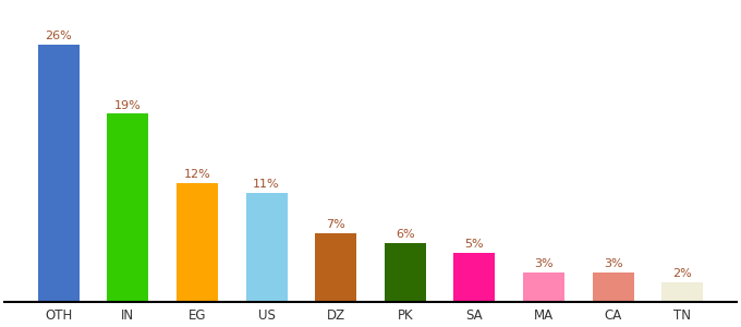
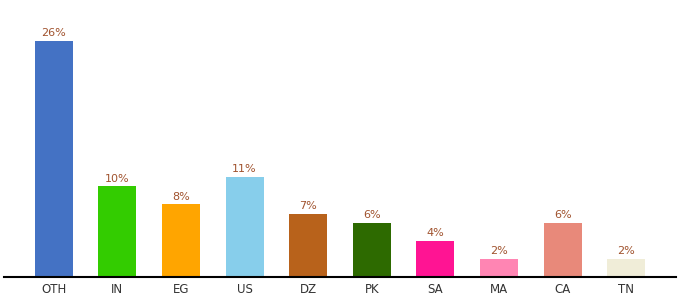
IN: 19% -> 10%
EG: 12% -> 8%
SA: 5% -> 4%
MA: 3% -> 2%
CA: 3% -> 6%
